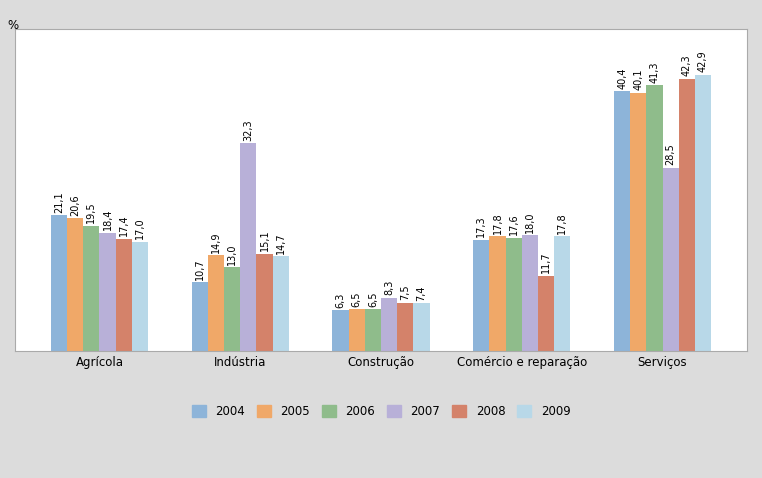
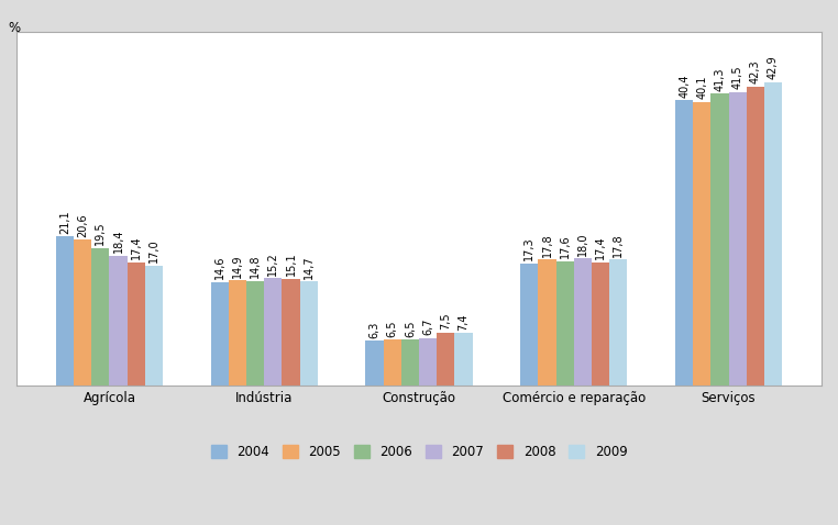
2004/Indústria: 10,7 -> 14,6
2006/Indústria: 13,0 -> 14,8
2007/Indústria: 32,3 -> 15,2
2007/Construção: 8,3 -> 6,7
2008/Comércio e reparação: 11,7 -> 17,4
2007/Serviços: 28,5 -> 41,5
